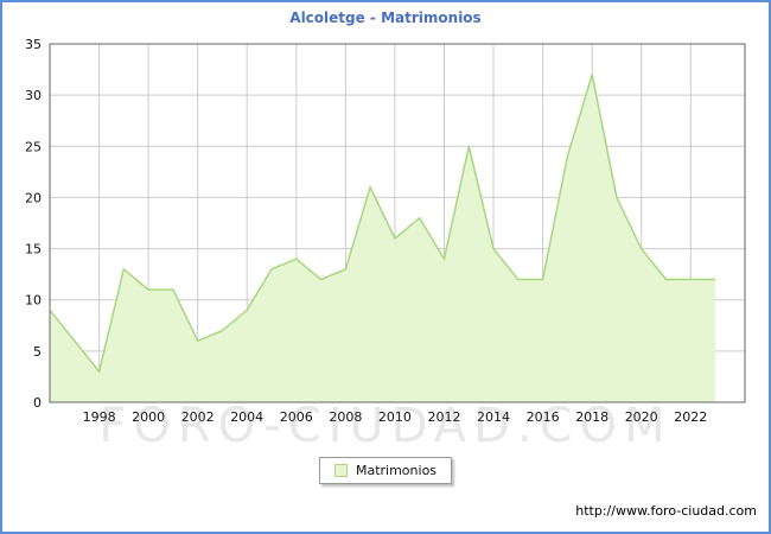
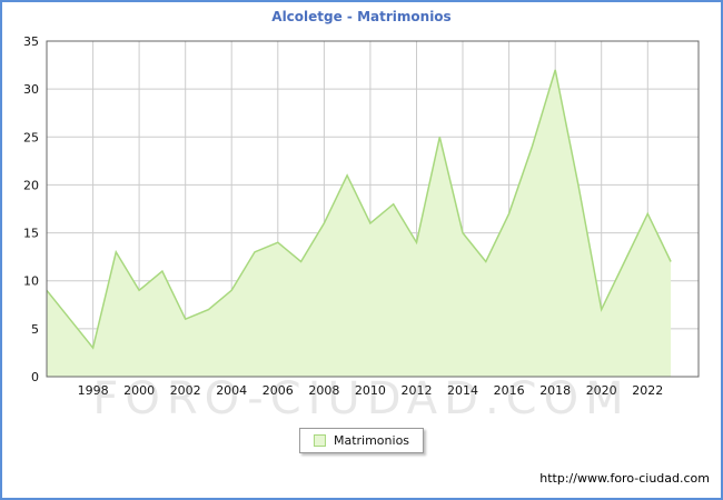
2000: 11 -> 9
2008: 13 -> 16
2016: 12 -> 17
2020: 15 -> 7
2022: 12 -> 17
